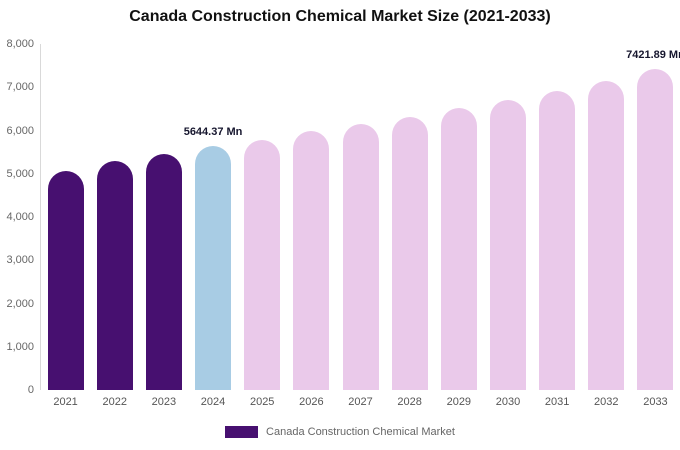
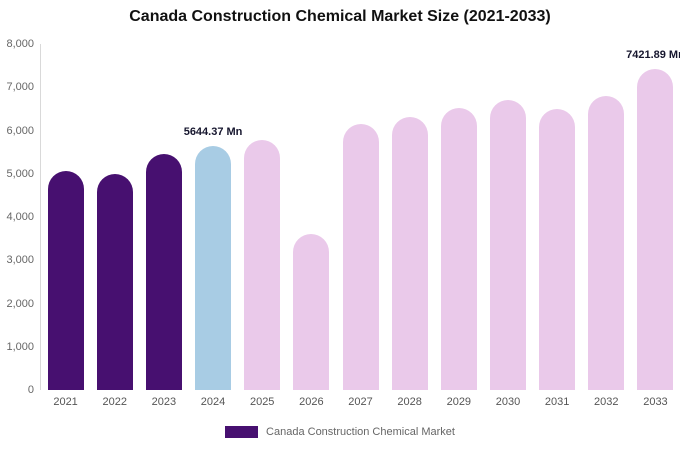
2022: 5300 -> 5000
2026: 6000 -> 3600
2031: 6900 -> 6500
2032: 7200 -> 6800
